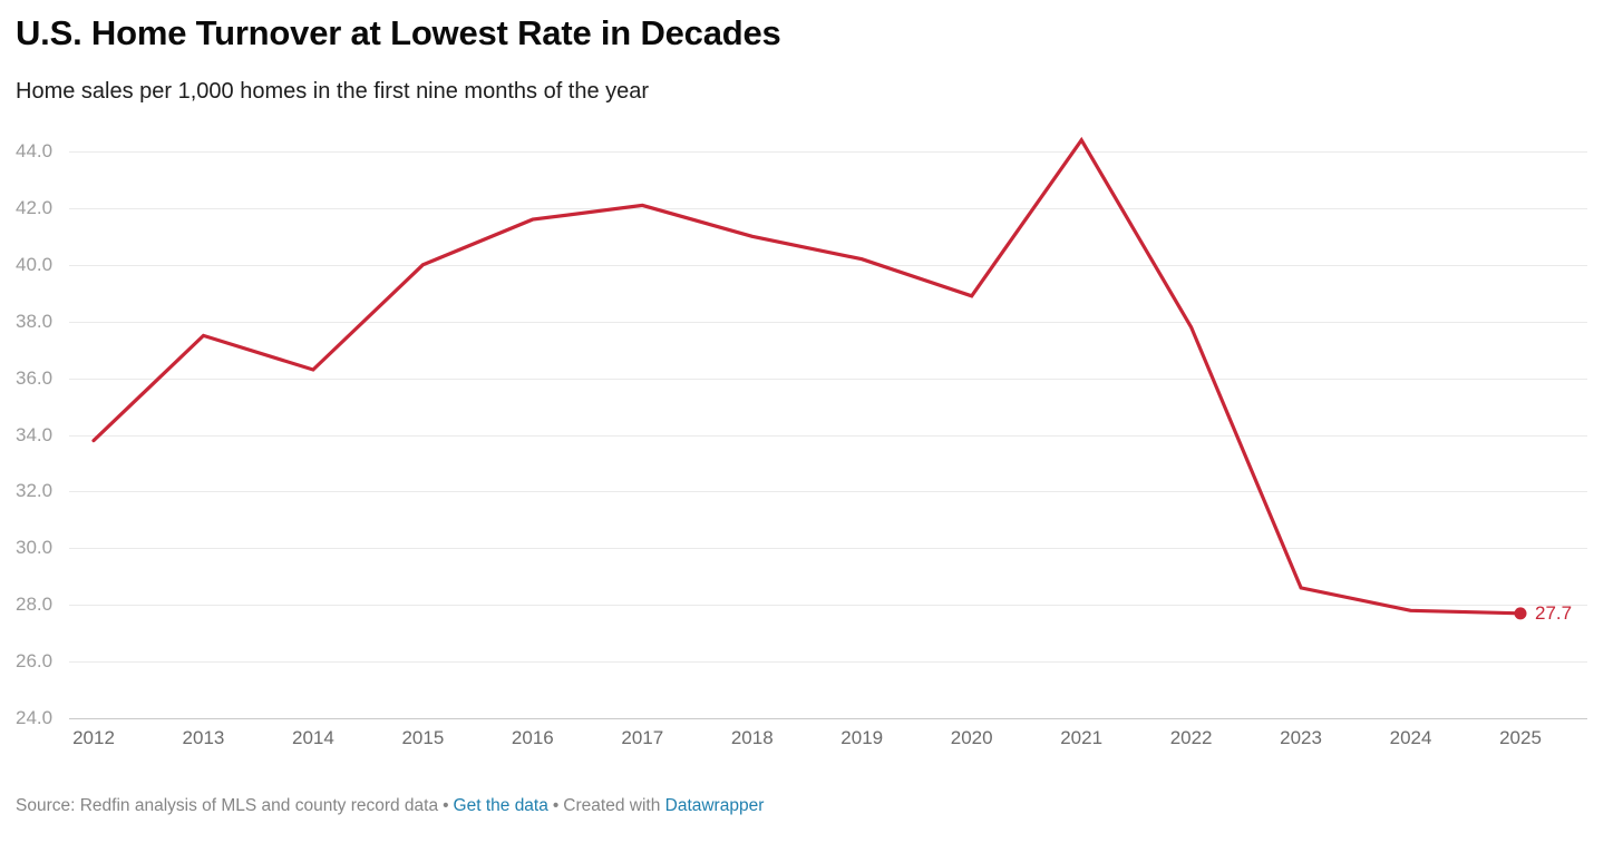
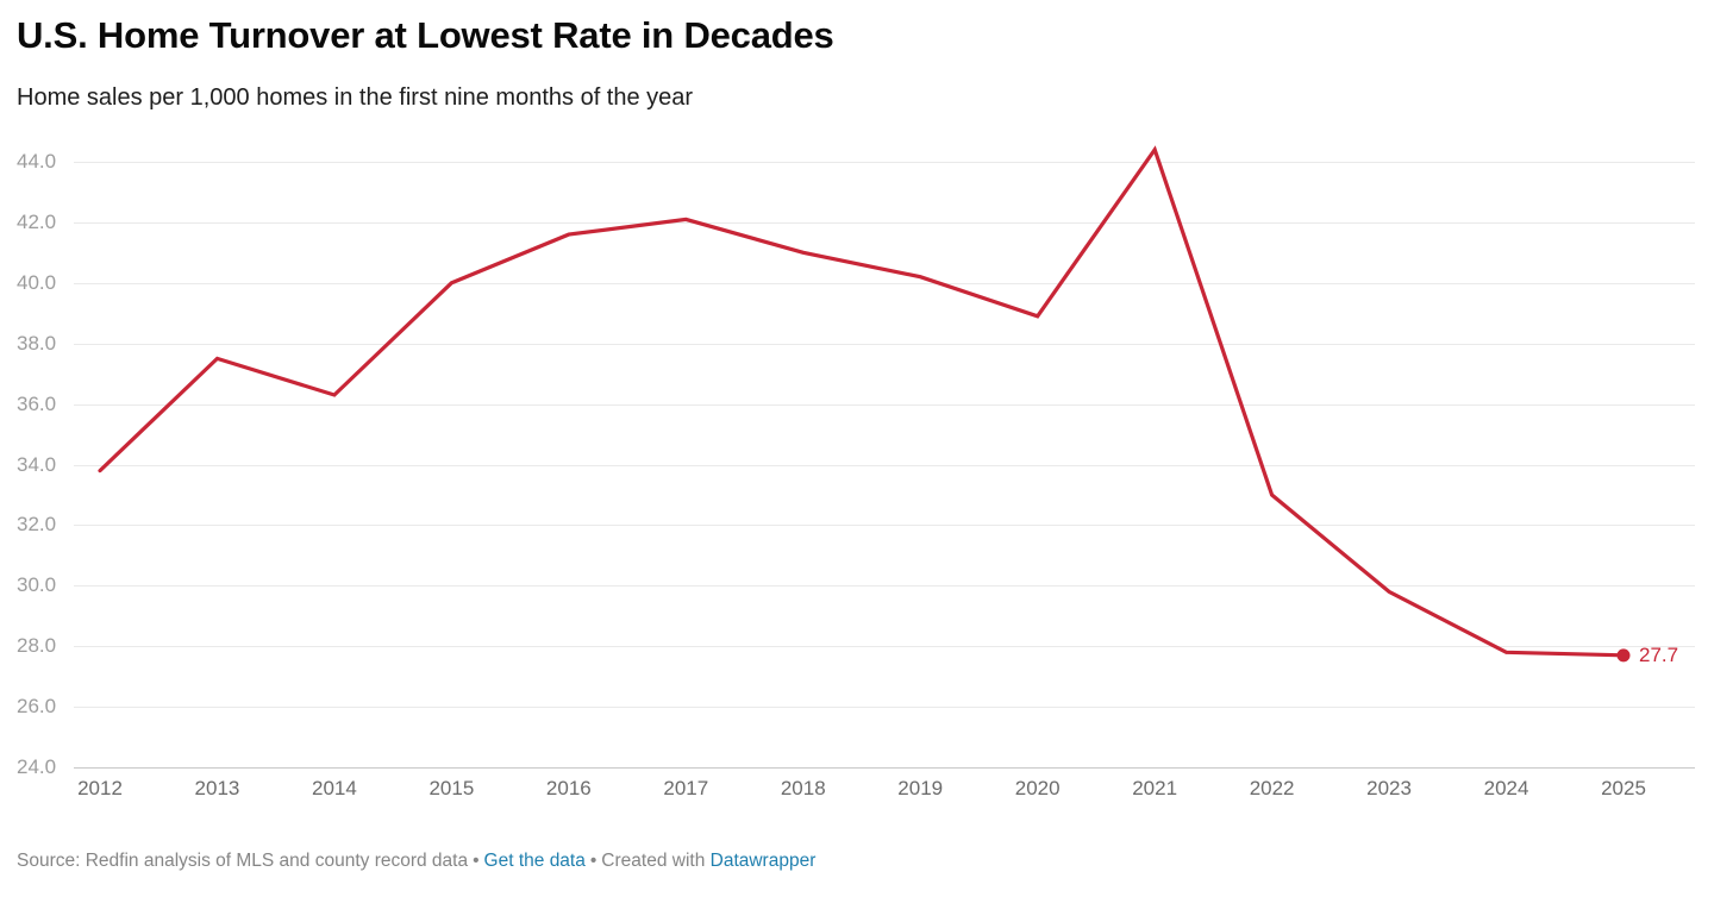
2022: 37.8 -> 33.0
2023: 28.6 -> 29.8
